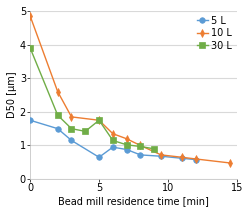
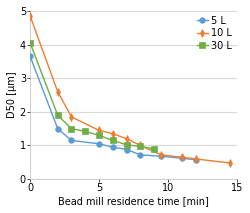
5 L/0: 1.75 -> 3.65
30 L/0: 3.90 -> 4.05
5 L/5: 0.65 -> 1.05
10 L/5: 1.75 -> 1.45
30 L/5: 1.75 -> 1.30
